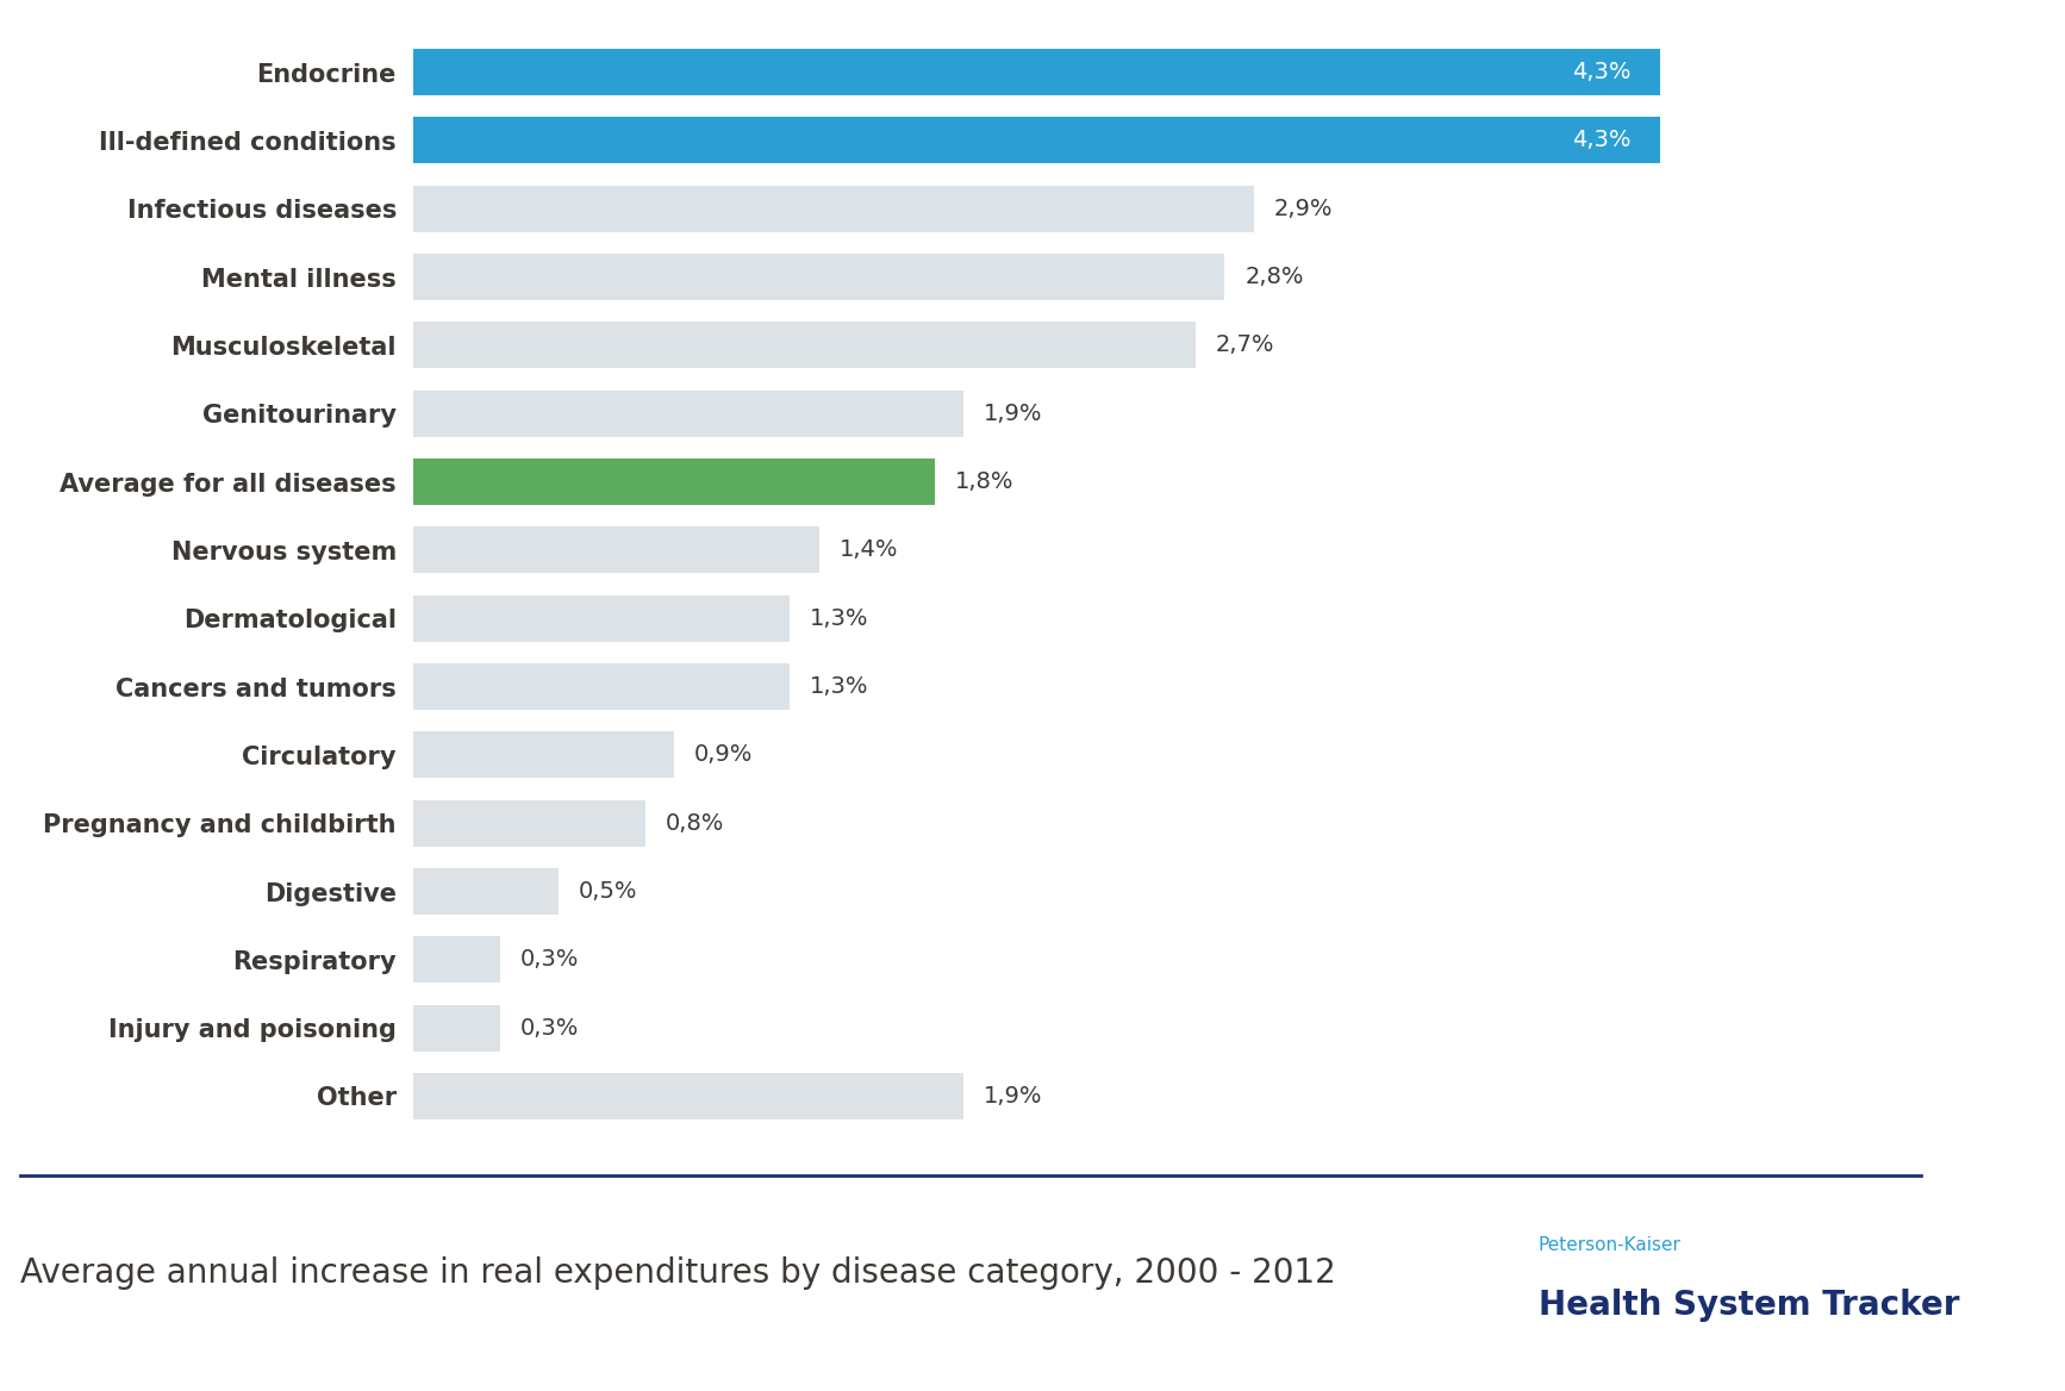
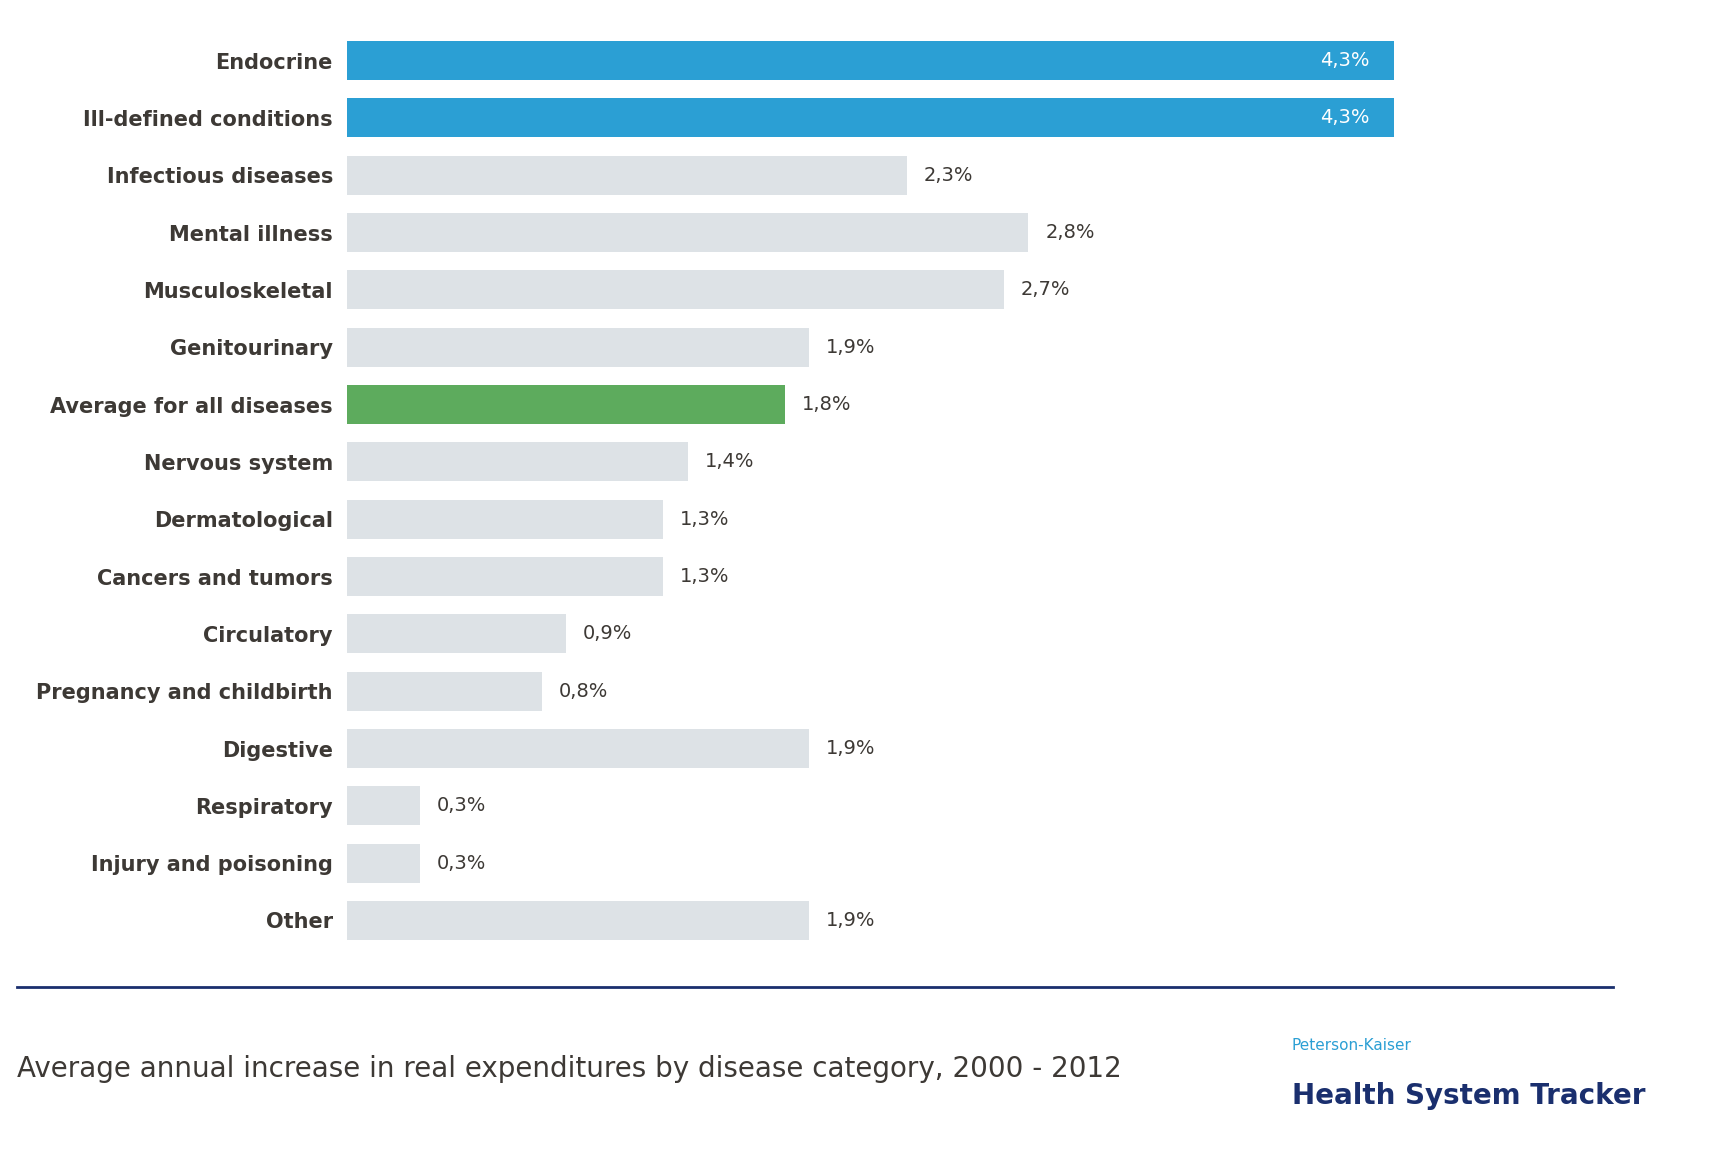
Infectious diseases: 2,9% -> 2,3%
Digestive: 0,5% -> 1,9%
